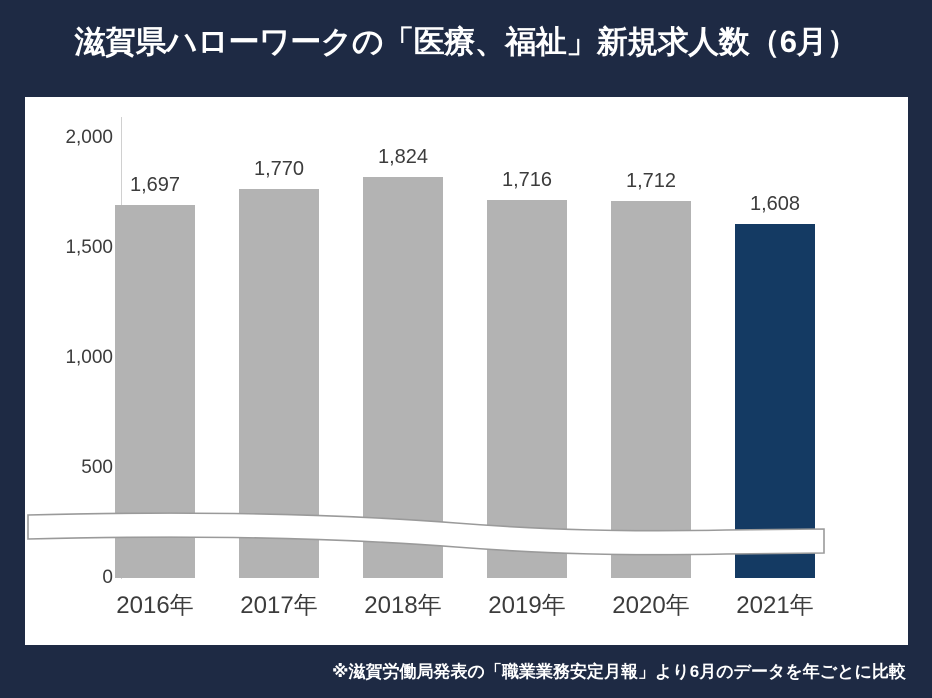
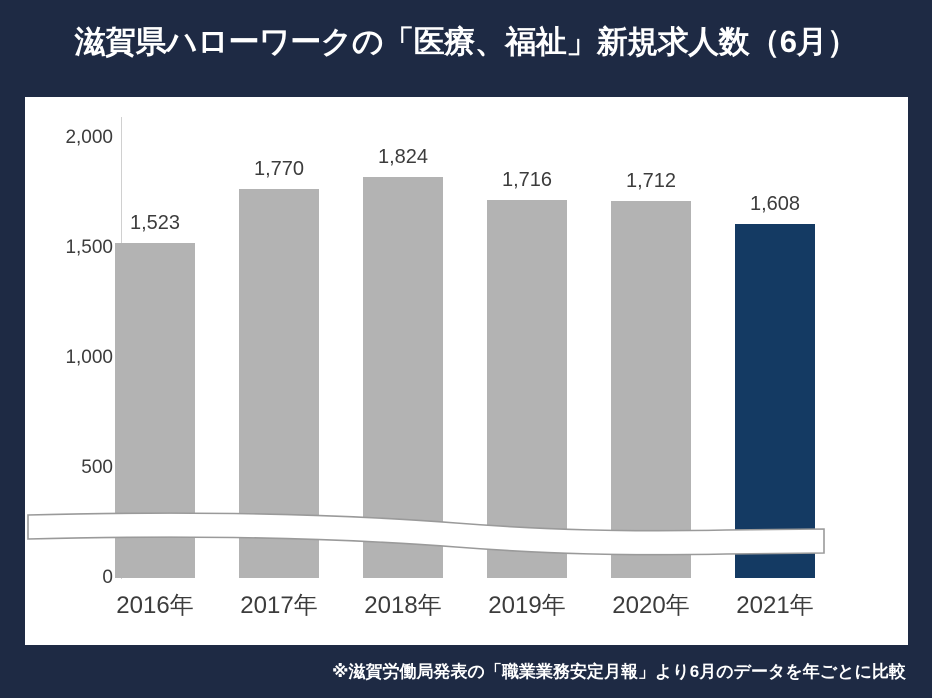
2016年: 1,697 -> 1,523
